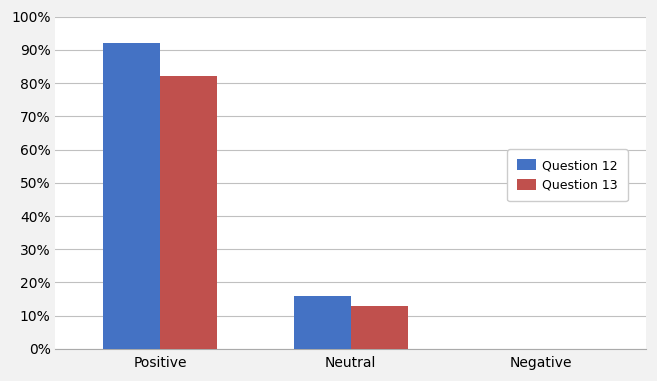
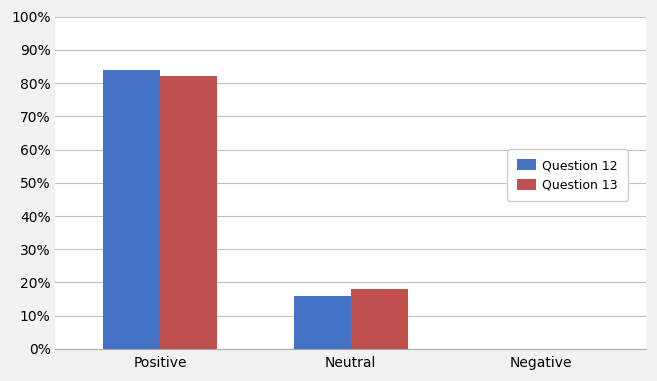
Question 12/Positive: 92% -> 84%
Question 13/Neutral: 13% -> 18%
